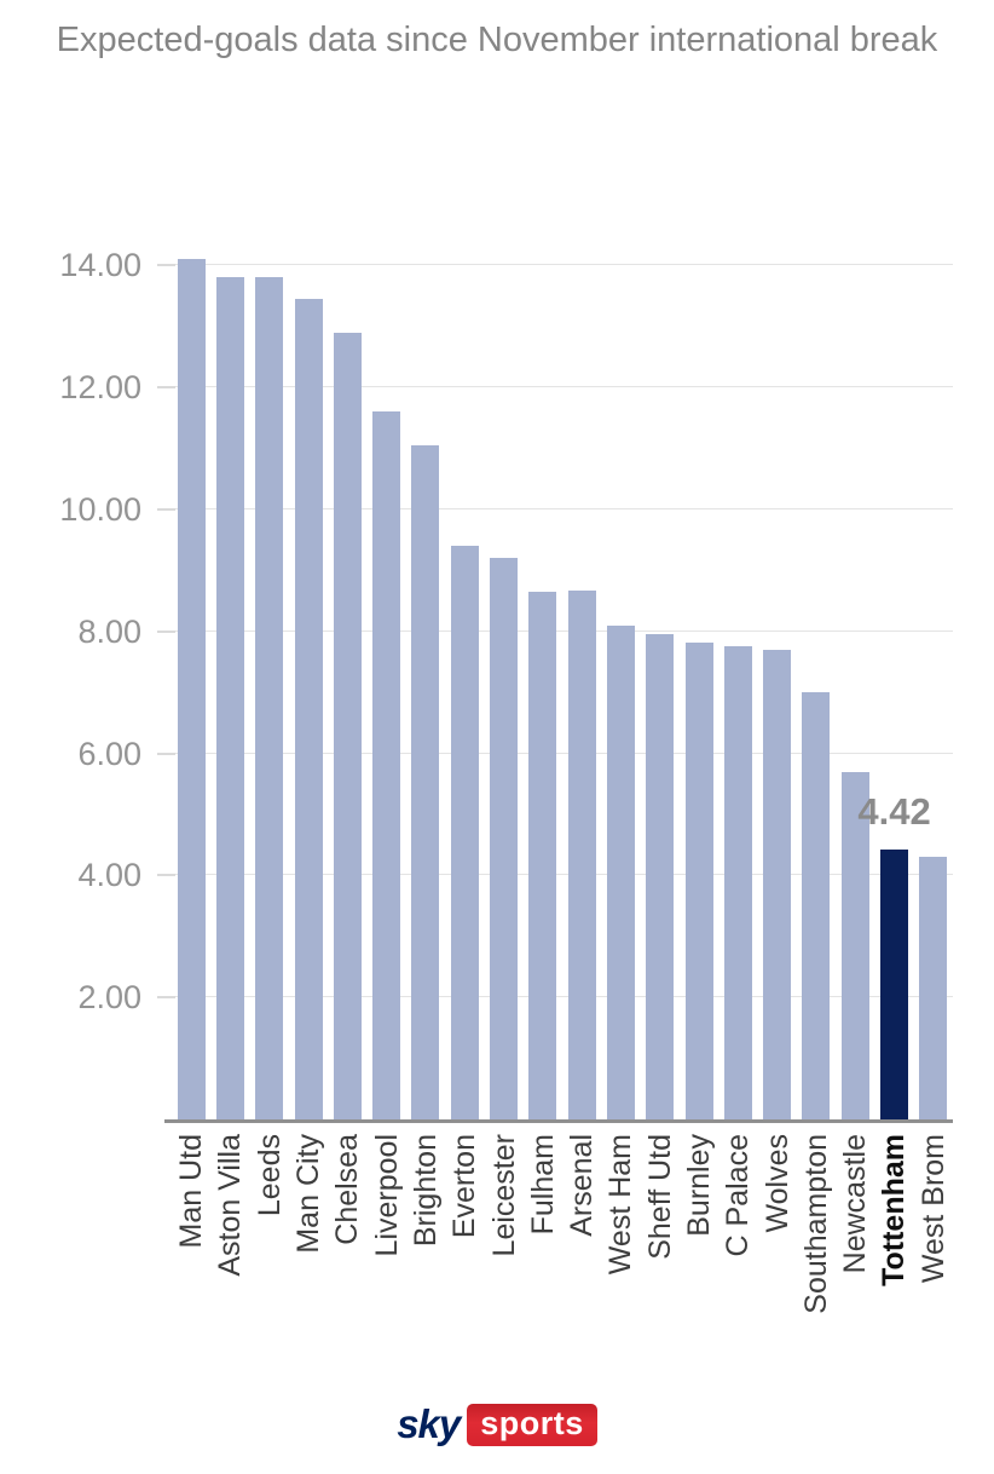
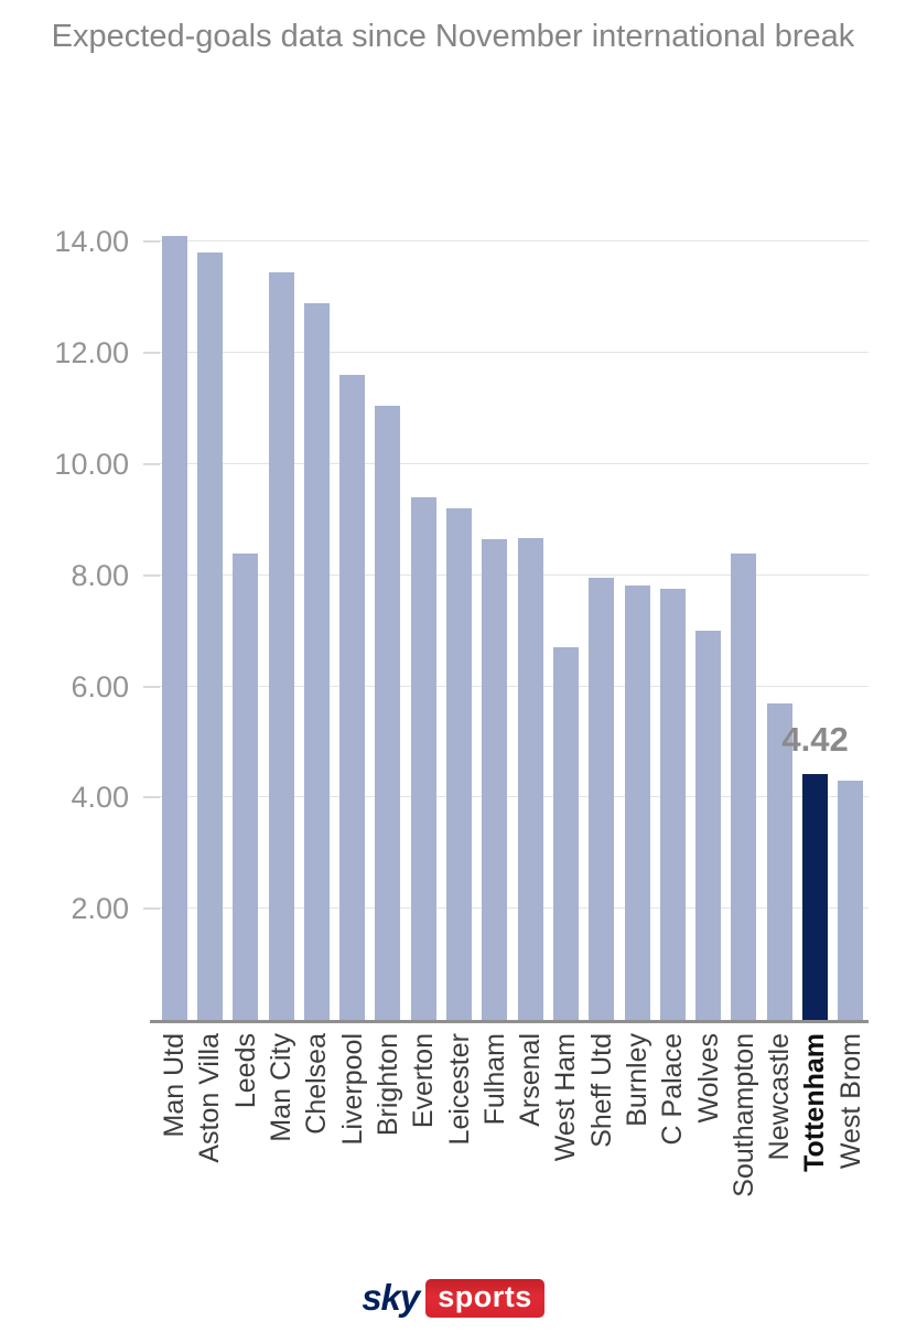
Leeds: 13.8 -> 8.4
West Ham: 8.1 -> 6.7
Wolves: 7.7 -> 7.0
Southampton: 7.0 -> 8.4
